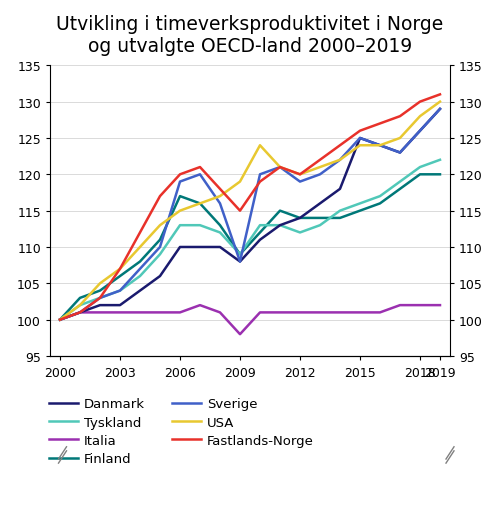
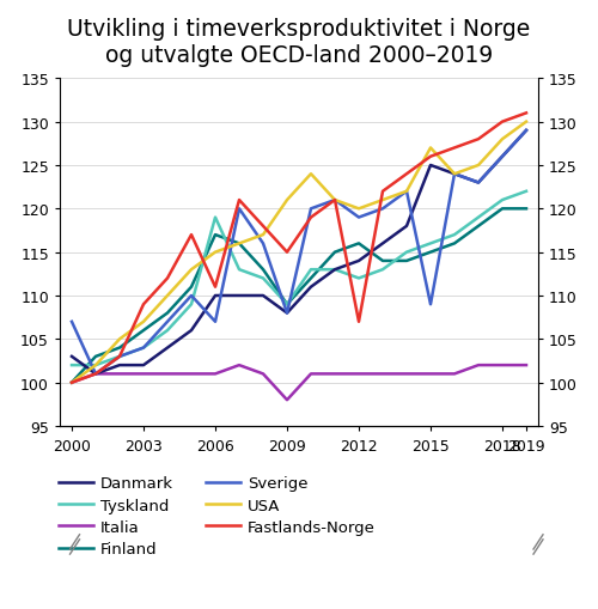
Danmark/2000: 100 -> 103
Sverige/2000: 100 -> 107
Tyskland/2000: 100 -> 102
Fastlands-Norge/2003: 107 -> 109
Sverige/2006: 119 -> 107
Fastlands-Norge/2006: 120 -> 111
Tyskland/2006: 113 -> 119
USA/2009: 119 -> 121
Fastlands-Norge/2012: 120 -> 107
Finland/2012: 114 -> 116
Sverige/2015: 125 -> 109
USA/2015: 124 -> 127
